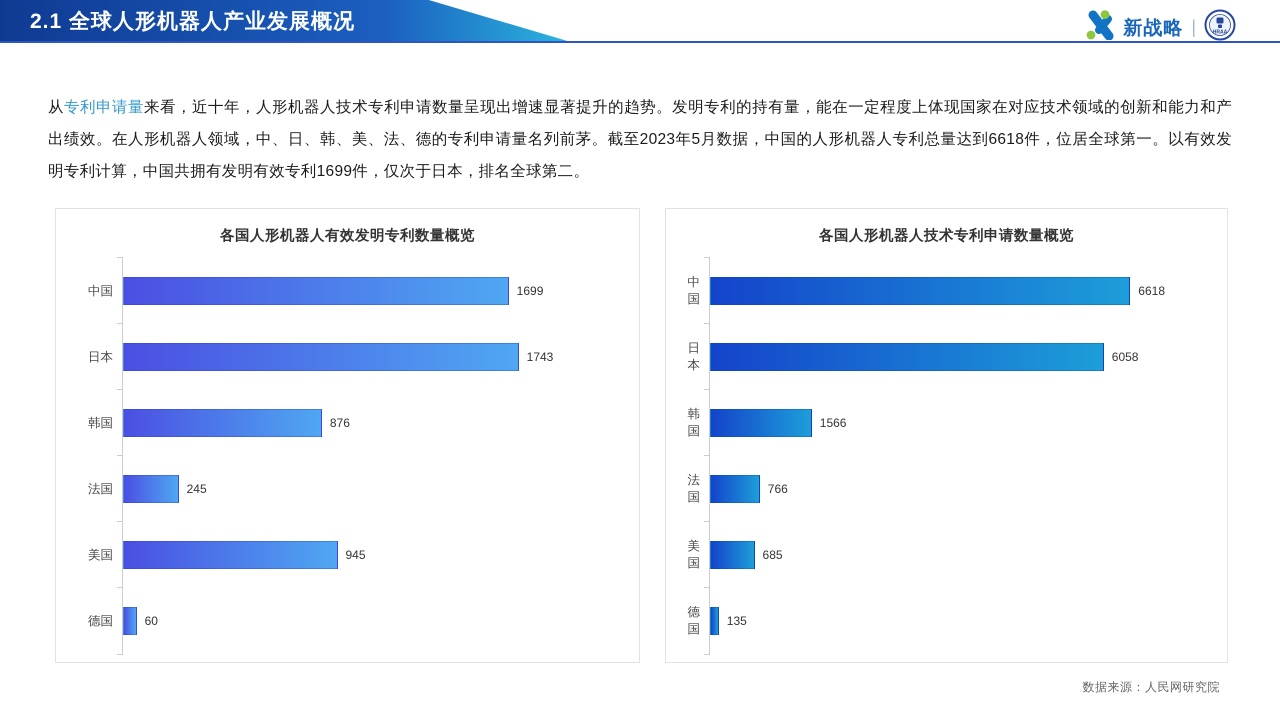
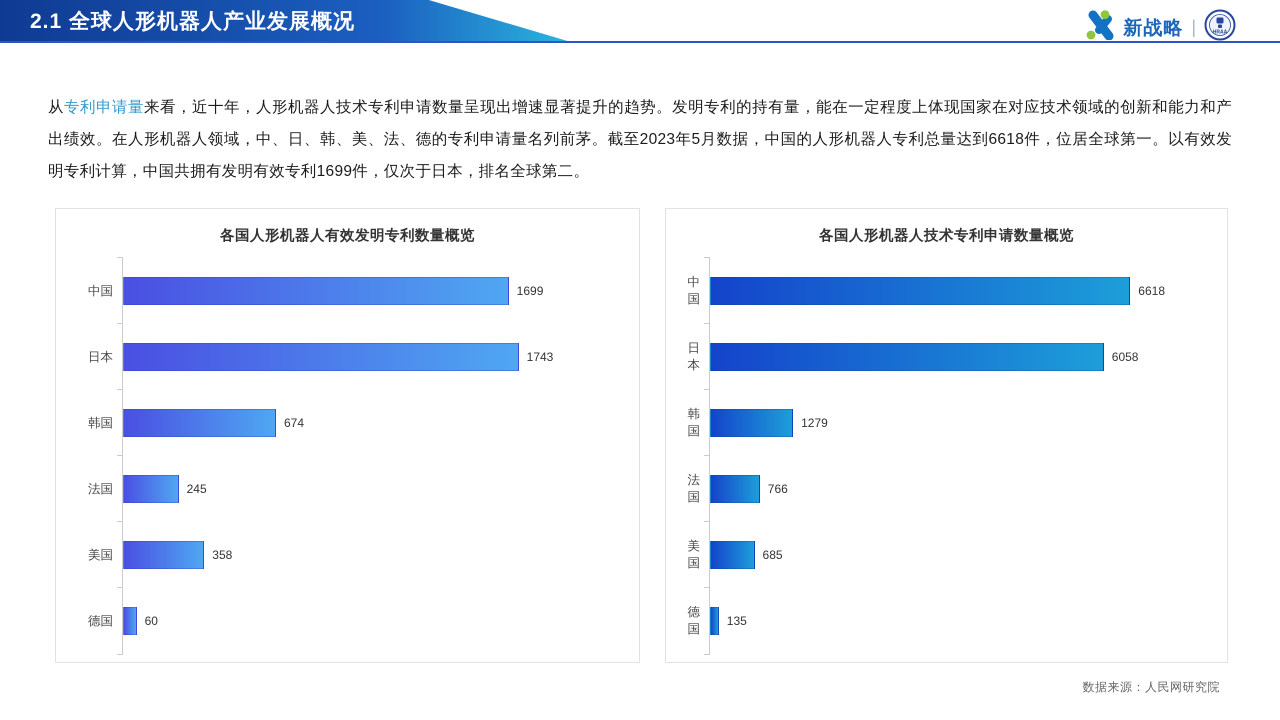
各国人形机器人有效发明专利数量概览/韩国: 876 -> 674
各国人形机器人有效发明专利数量概览/美国: 945 -> 358
各国人形机器人技术专利申请数量概览/韩国: 1566 -> 1279
